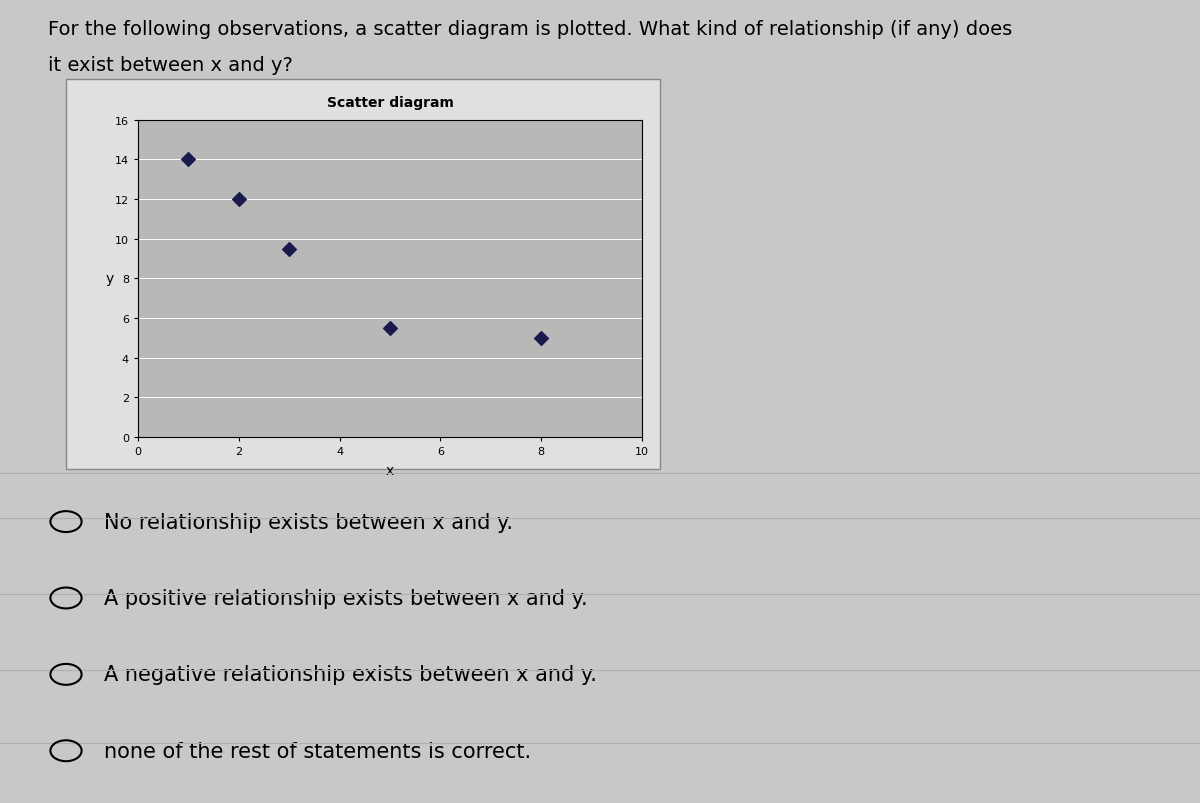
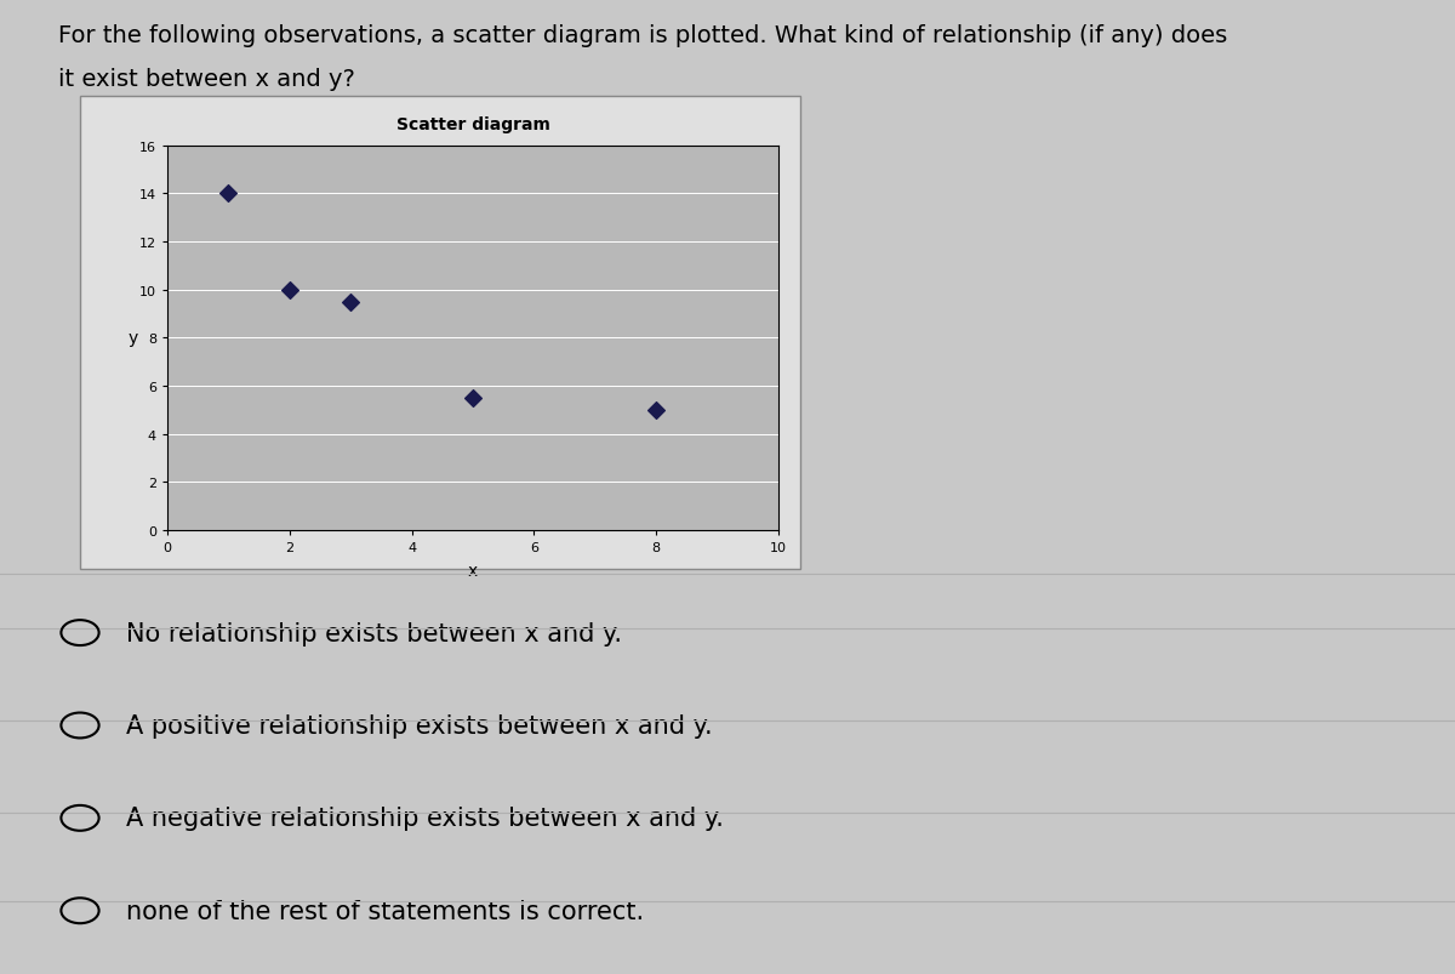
2: 12.0 -> 10.0
